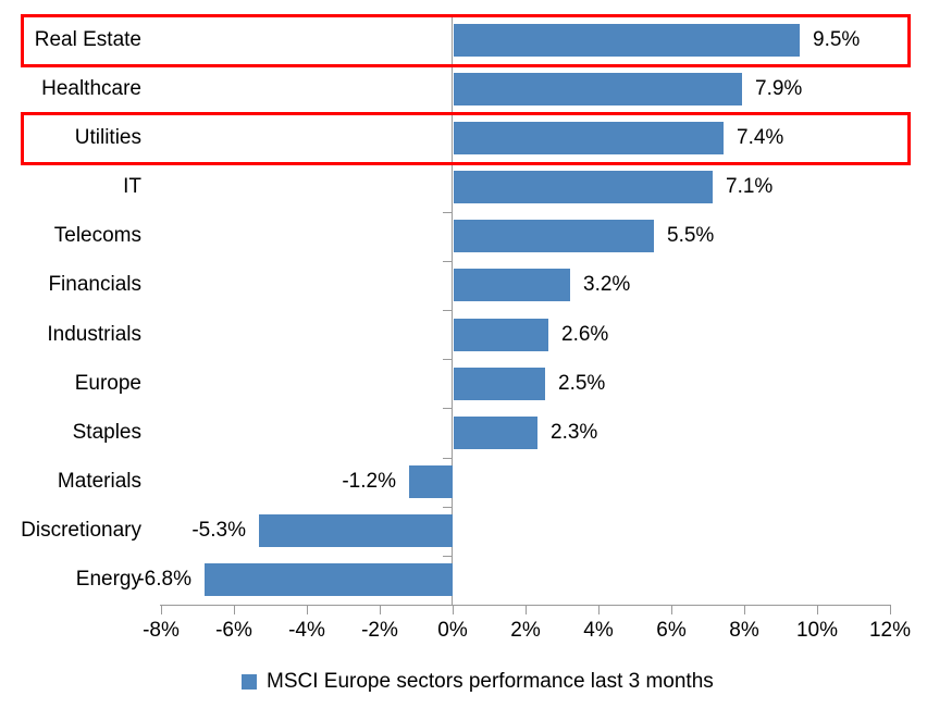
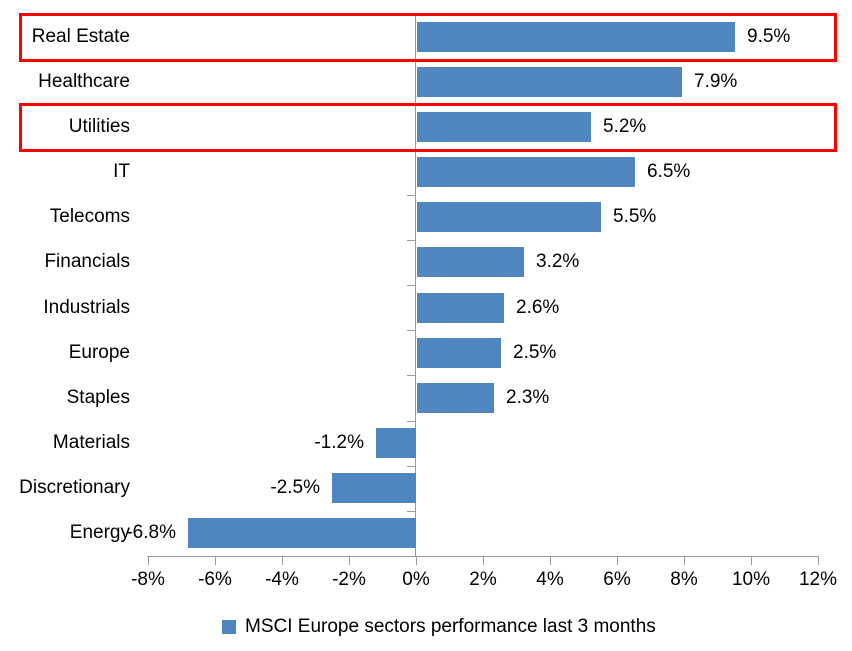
Utilities: 7.4% -> 5.2%
IT: 7.1% -> 6.5%
Discretionary: -5.3% -> -2.5%
